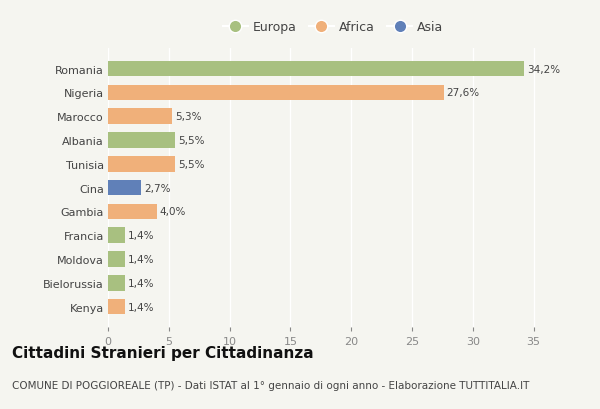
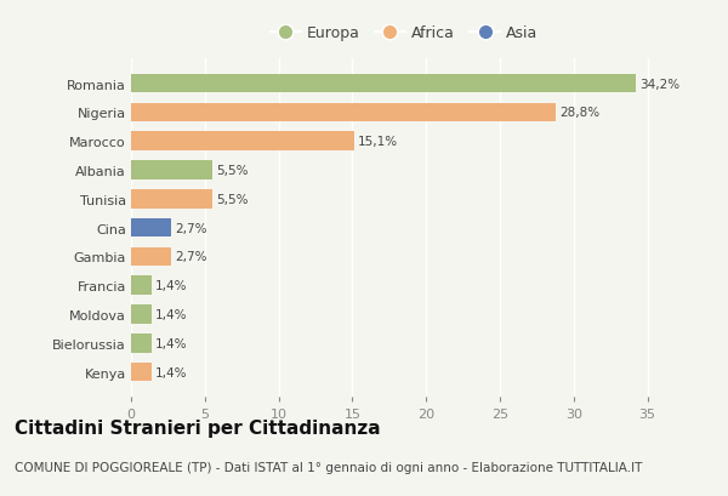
Nigeria: 27,6% -> 28,8%
Marocco: 5,3% -> 15,1%
Gambia: 4,0% -> 2,7%
